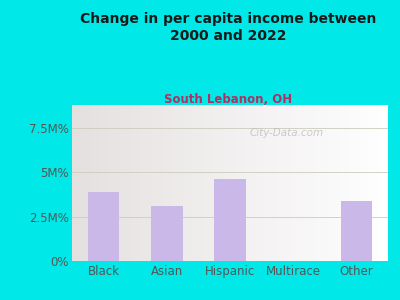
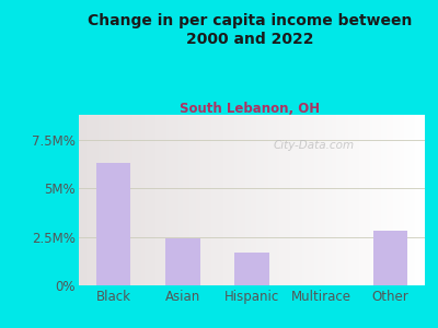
Black: 3.9M% -> 6.3M%
Asian: 3.1M% -> 2.4M%
Hispanic: 4.6M% -> 1.7M%
Other: 3.4M% -> 2.8M%
